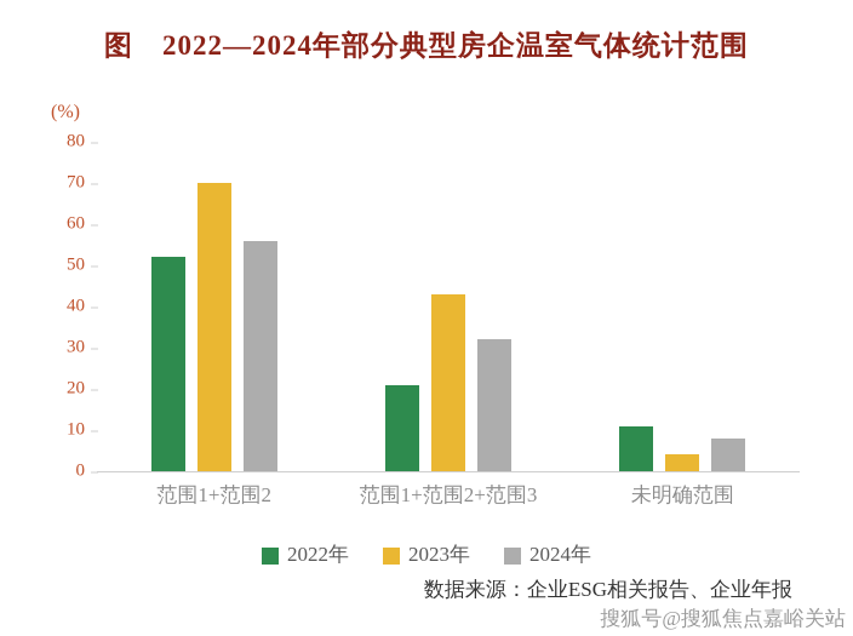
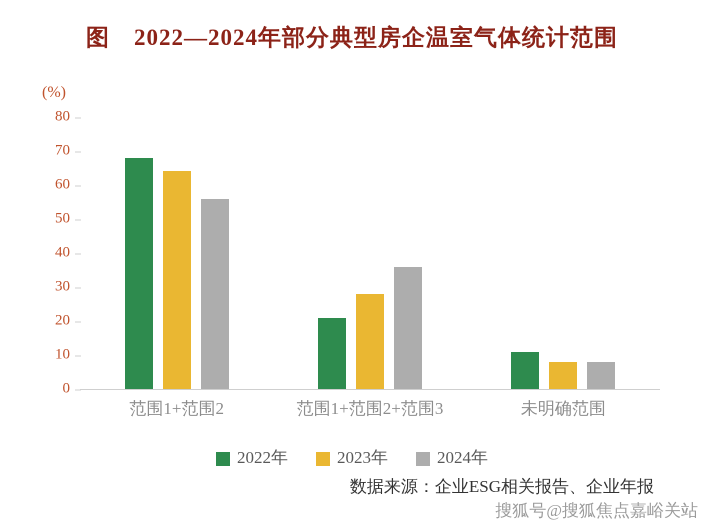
2022年/范围1+范围2: 52 -> 68
2023年/范围1+范围2: 70 -> 64
2023年/范围1+范围2+范围3: 43 -> 28
2024年/范围1+范围2+范围3: 32 -> 36
2023年/未明确范围: 4 -> 8
